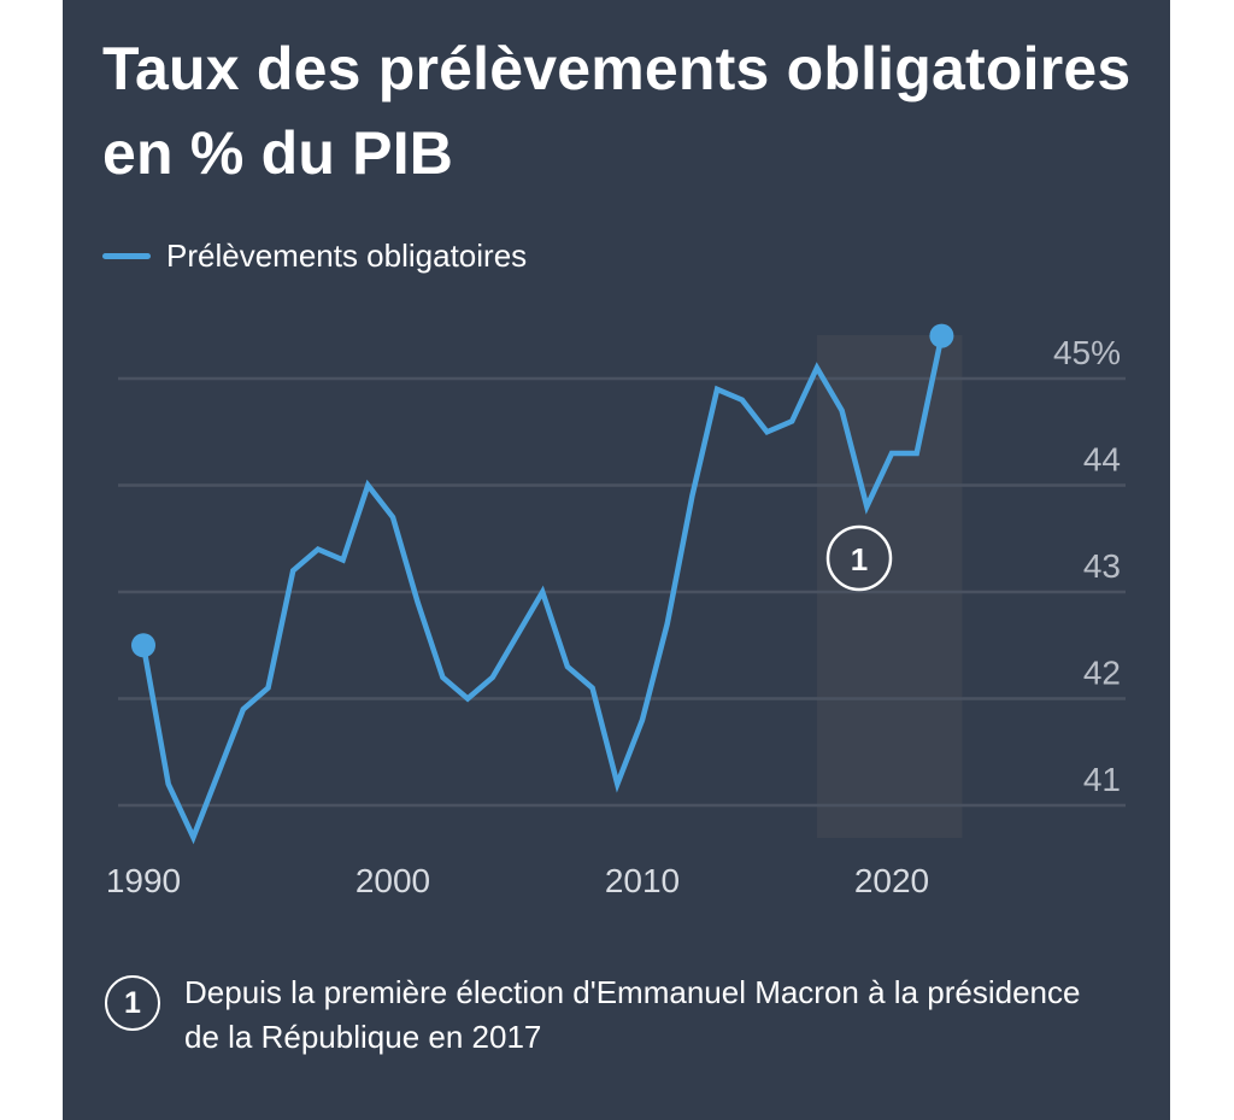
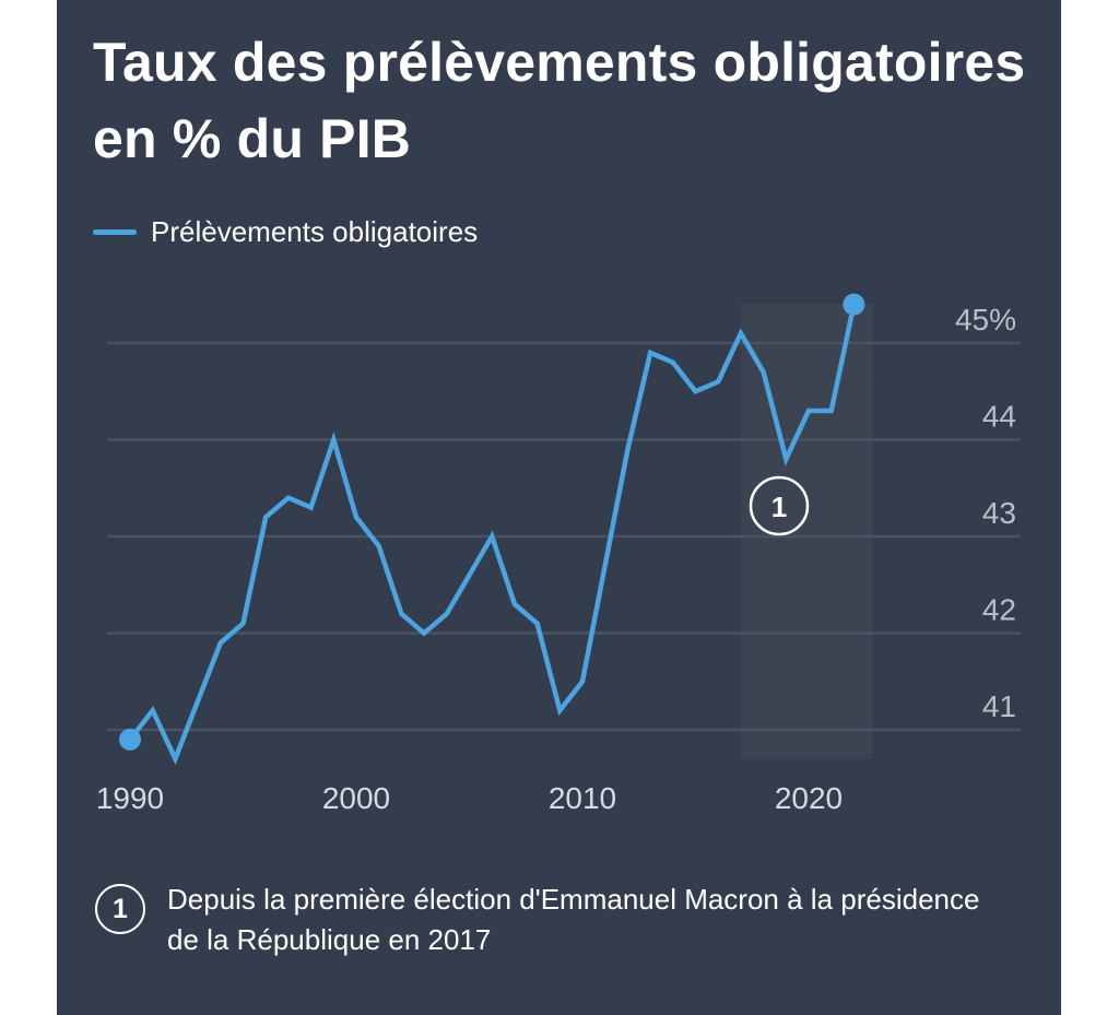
1990: 42.5% -> 40.9%
2000: 43.7% -> 43.2%
2010: 41.8% -> 41.5%
